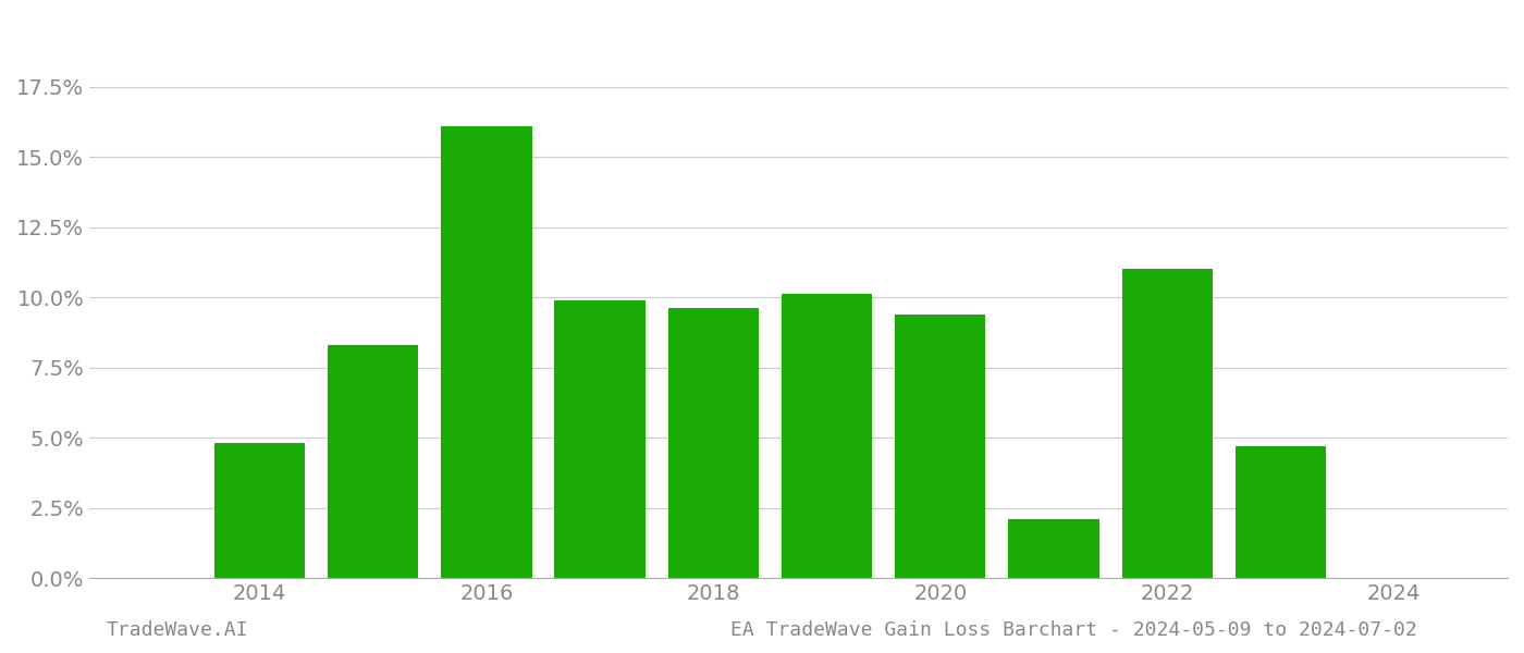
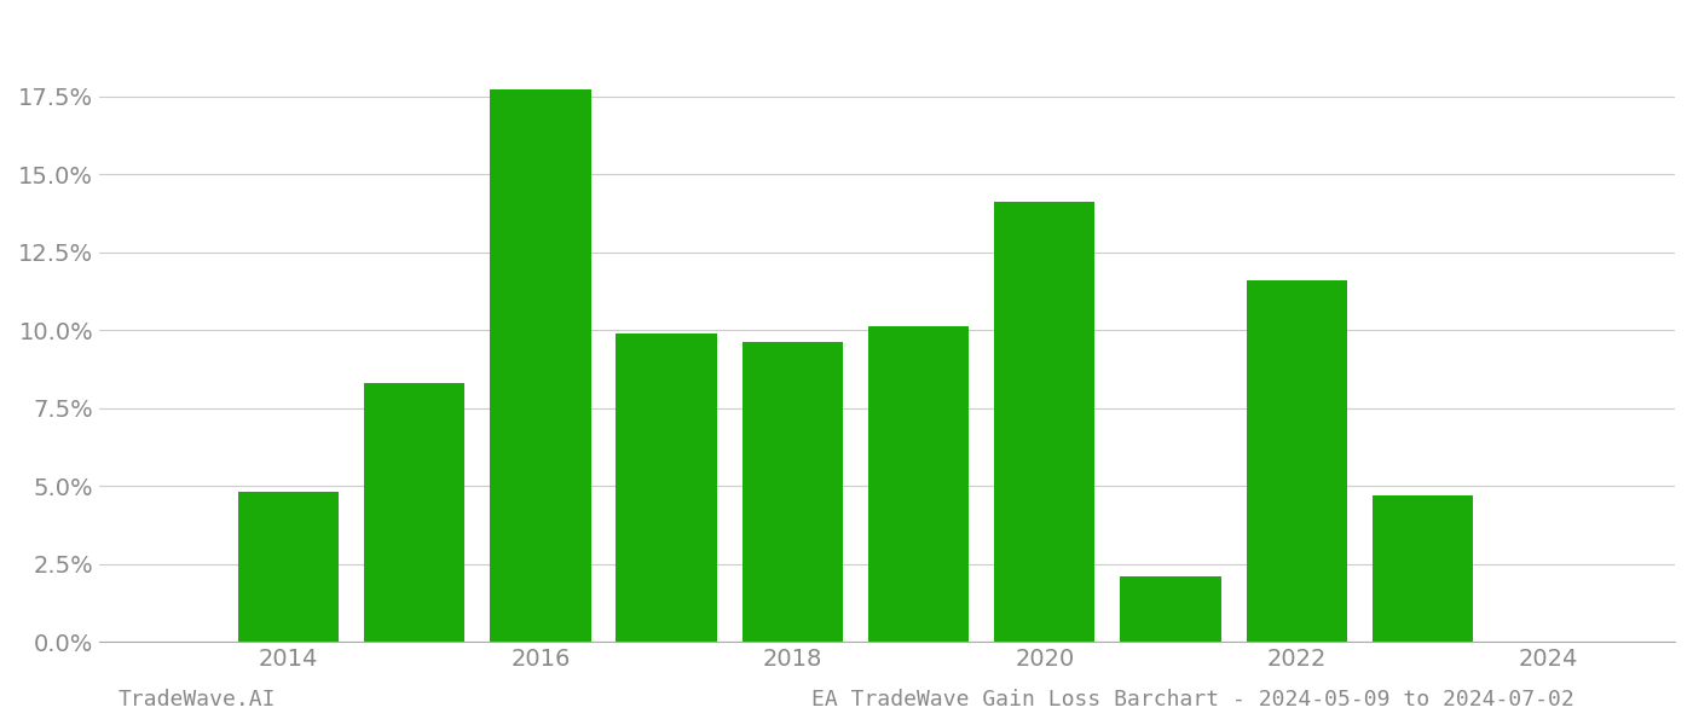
2016: 16.1% -> 17.7%
2020: 9.4% -> 14.1%
2022: 11.0% -> 11.6%
